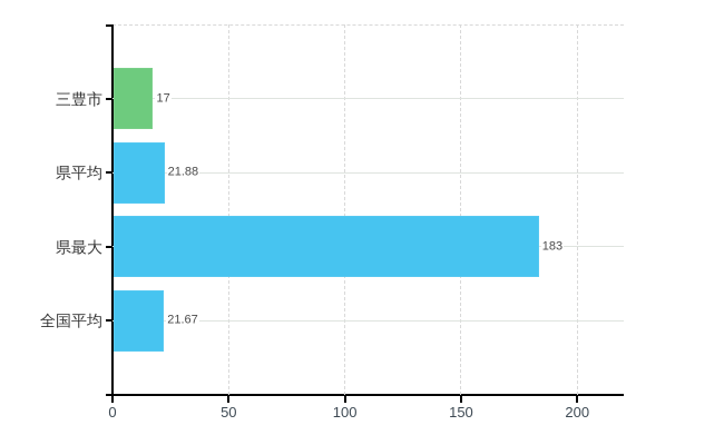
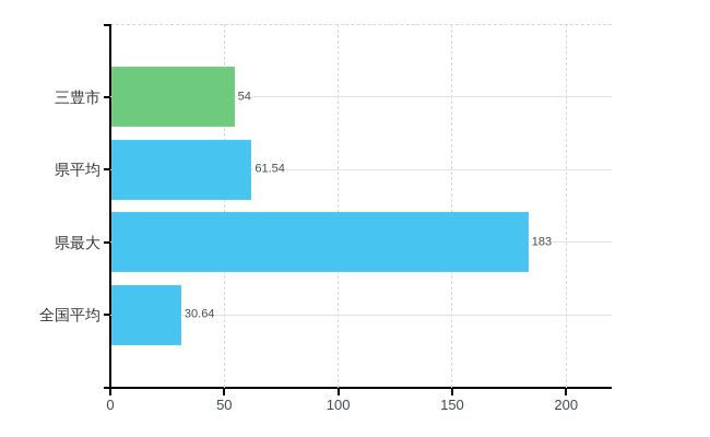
三豊市: 17 -> 54
県平均: 21.88 -> 61.54
全国平均: 21.67 -> 30.64
